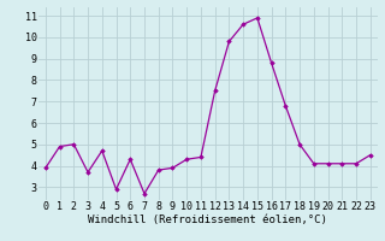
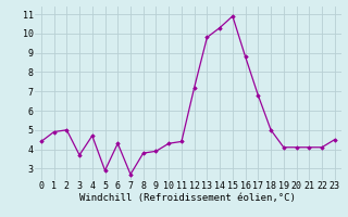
0: 3.9 -> 4.4
12: 7.5 -> 7.2
14: 10.6 -> 10.3
